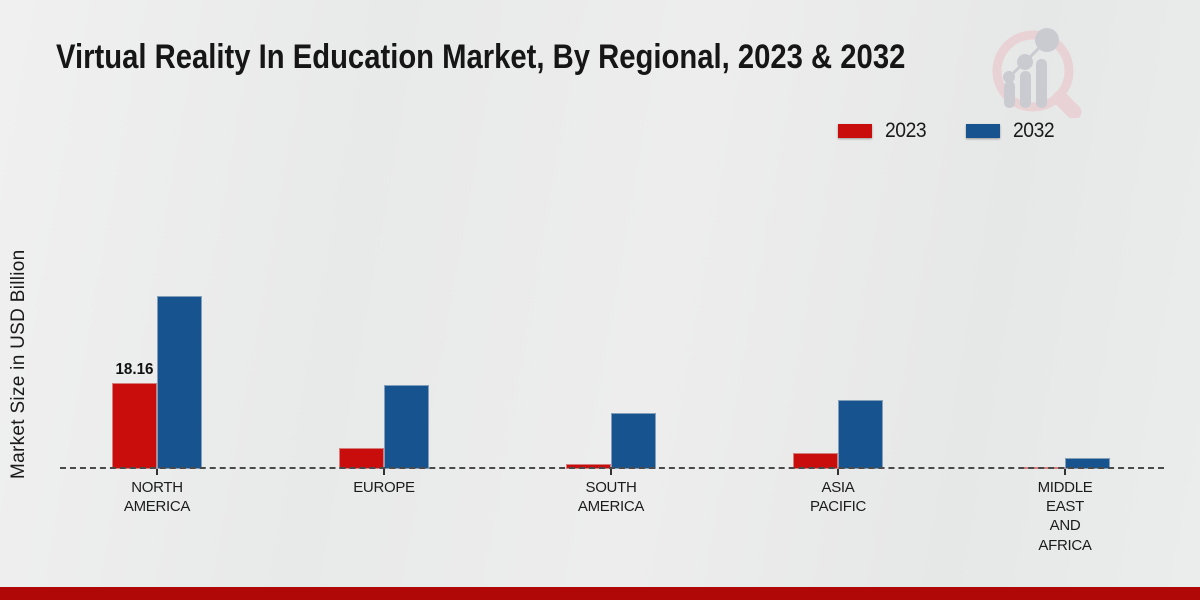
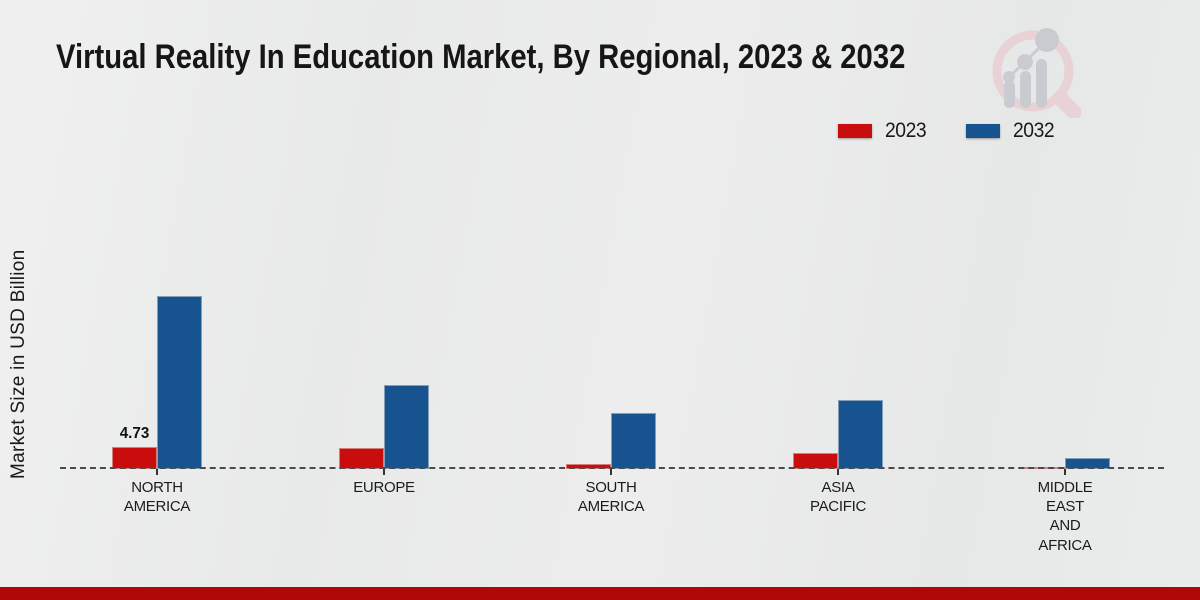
2023/NORTH AMERICA: 18.16 -> 4.73
